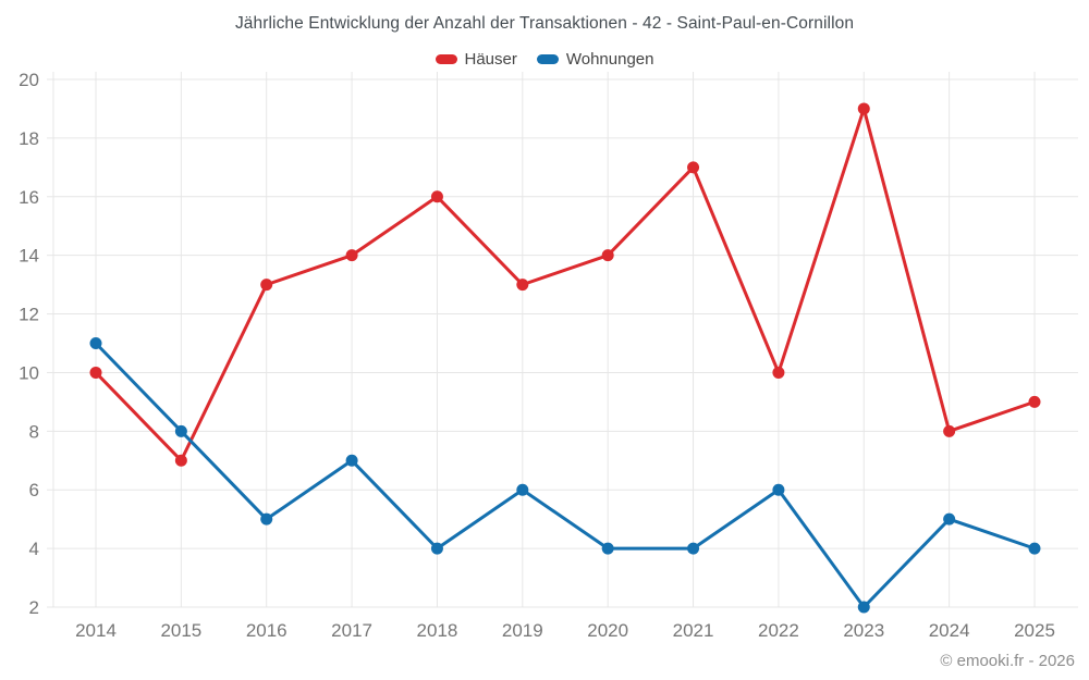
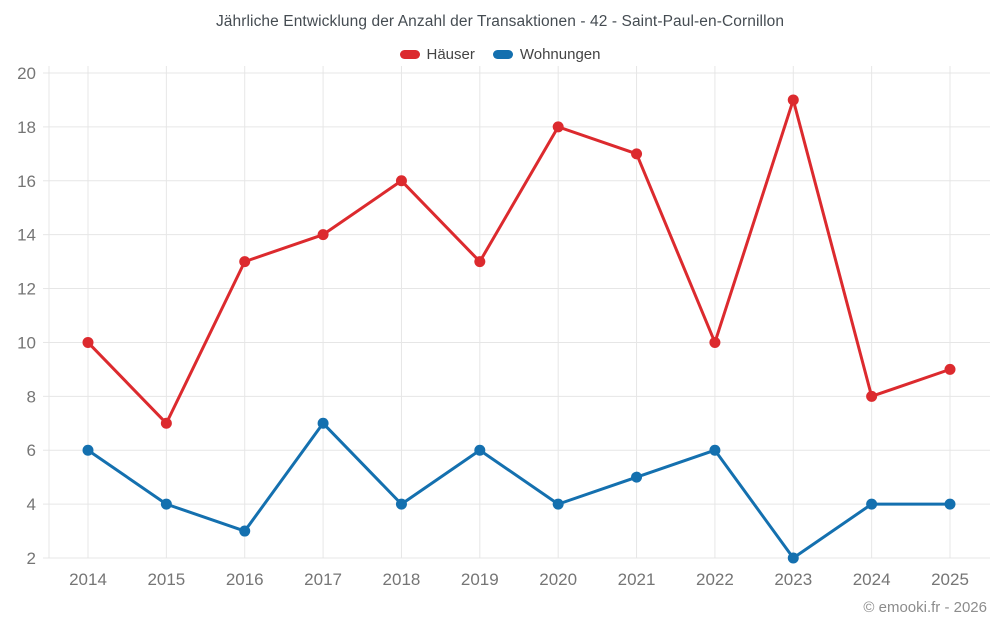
Wohnungen/2014: 11 -> 6
Wohnungen/2015: 8 -> 4
Wohnungen/2016: 5 -> 3
Häuser/2020: 14 -> 18
Wohnungen/2021: 4 -> 5
Wohnungen/2024: 5 -> 4
